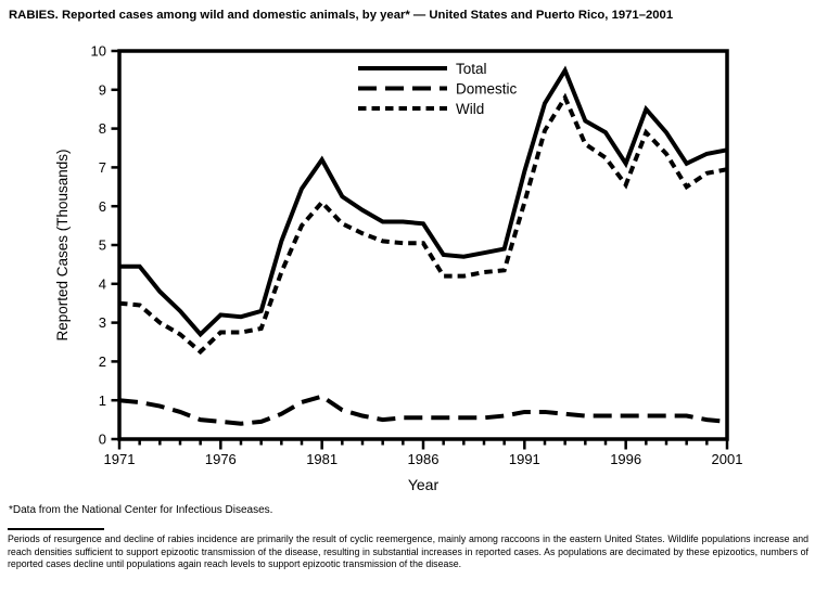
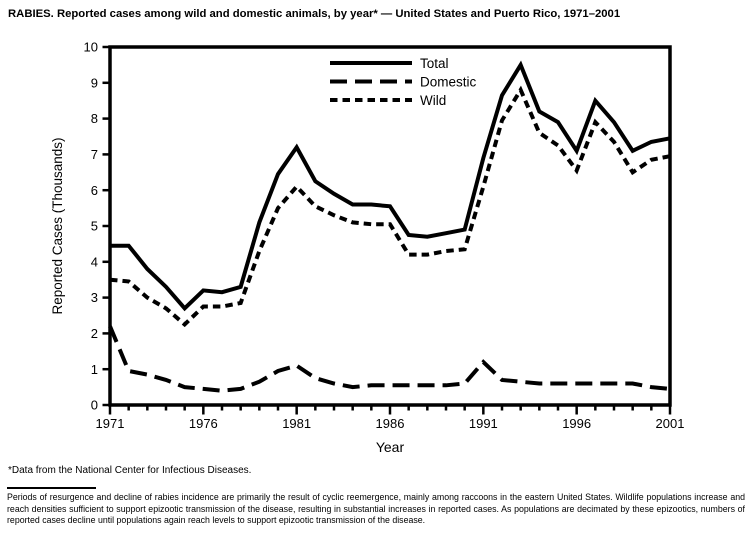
Domestic/1971: 1.0 -> 2.2
Domestic/1991: 0.7 -> 1.2
